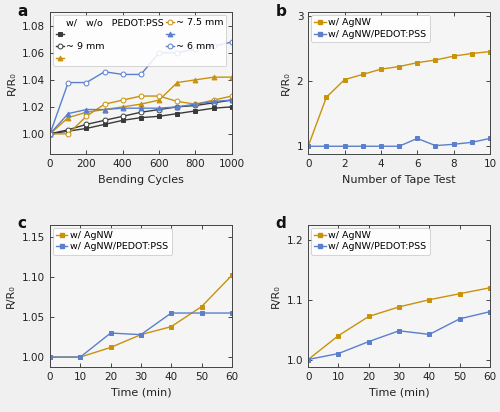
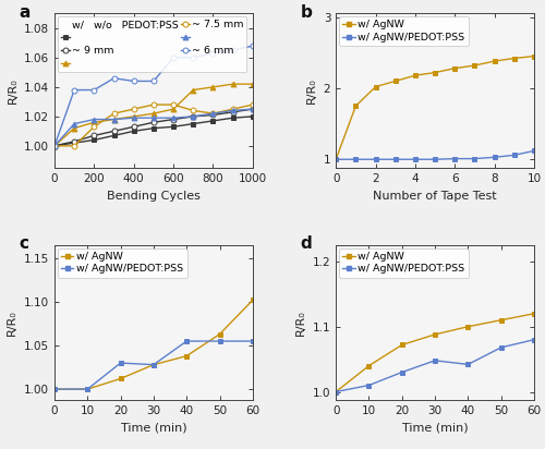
w/ AgNW/PEDOT:PSS/6: 1.12 -> 1.01
